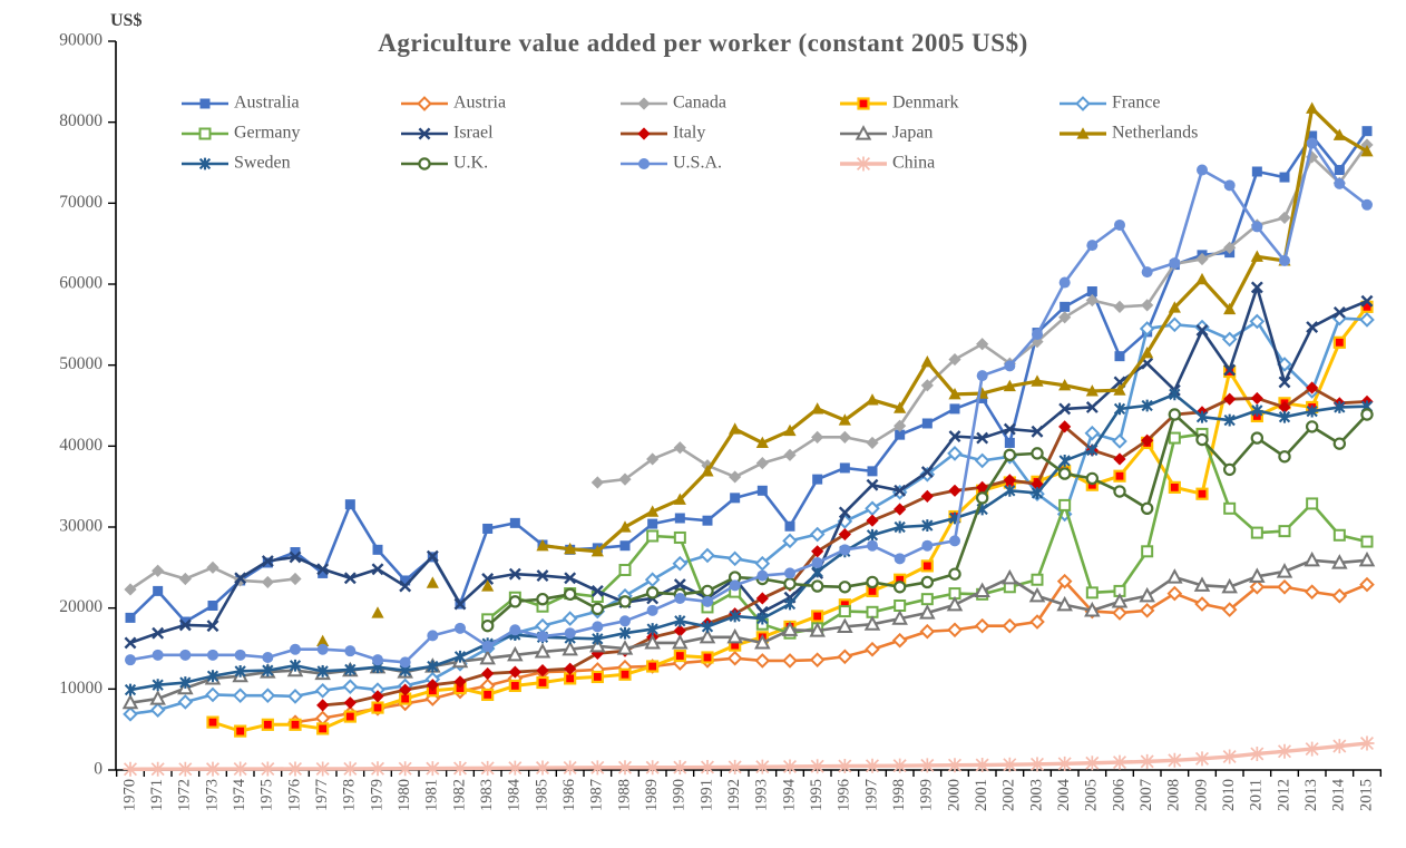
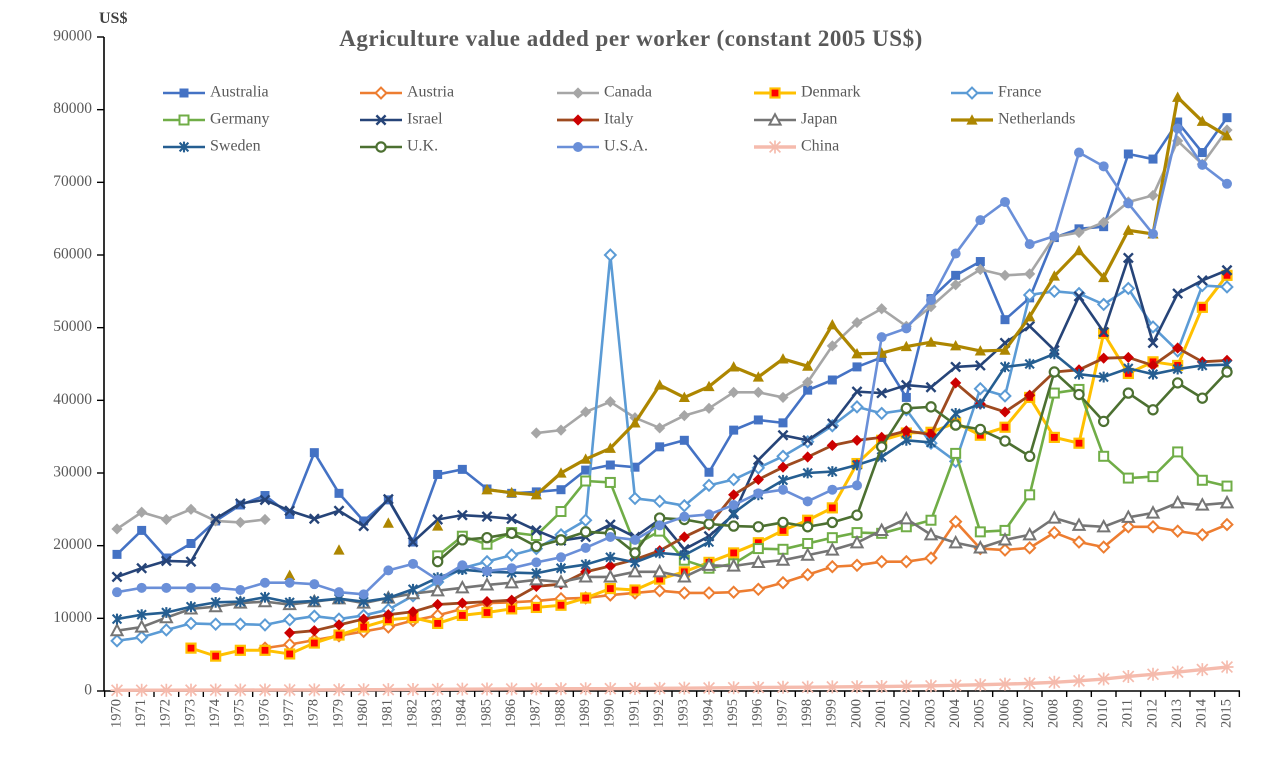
France/1990: 26000 -> 60000
U.K./1991: 22000 -> 19000
